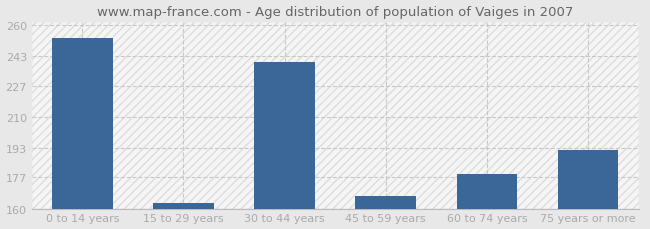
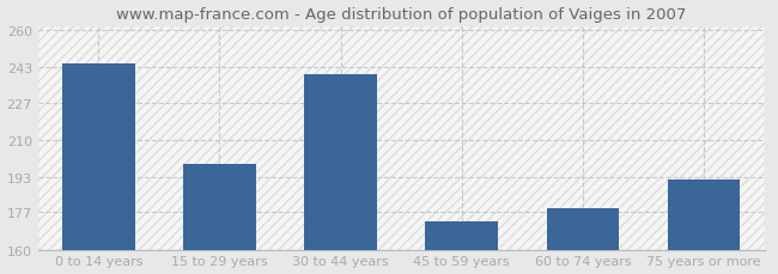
0 to 14 years: 253 -> 245
15 to 29 years: 163 -> 199
45 to 59 years: 167 -> 173
